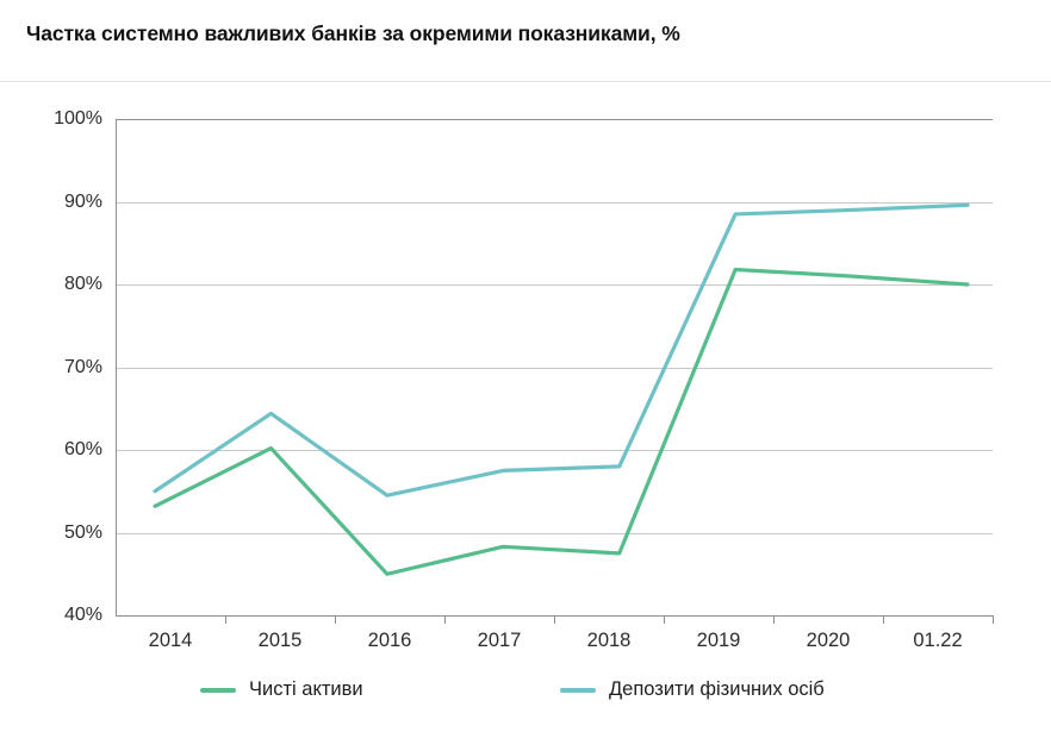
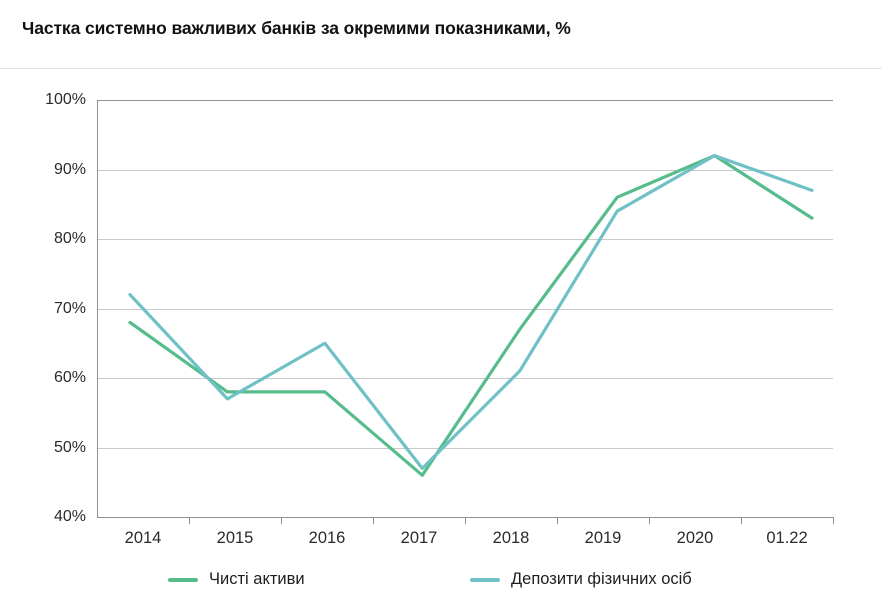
Чисті активи/2014: 53% -> 68%
Депозити фізичних осіб/2014: 55% -> 72%
Чисті активи/2015: 60% -> 58%
Депозити фізичних осіб/2015: 64% -> 57%
Чисті активи/2016: 45% -> 58%
Депозити фізичних осіб/2016: 54% -> 65%
Чисті активи/2017: 48% -> 46%
Депозити фізичних осіб/2017: 58% -> 47%
Чисті активи/2018: 48% -> 67%
Депозити фізичних осіб/2018: 58% -> 61%
Чисті активи/2019: 82% -> 86%
Депозити фізичних осіб/2019: 88% -> 84%
Чисті активи/2020: 81% -> 92%
Депозити фізичних осіб/2020: 89% -> 92%
Чисті активи/01.22: 80% -> 83%
Депозити фізичних осіб/01.22: 90% -> 87%
